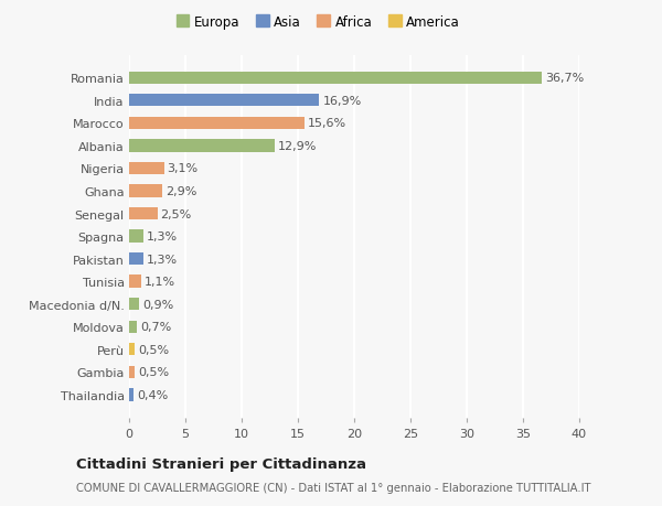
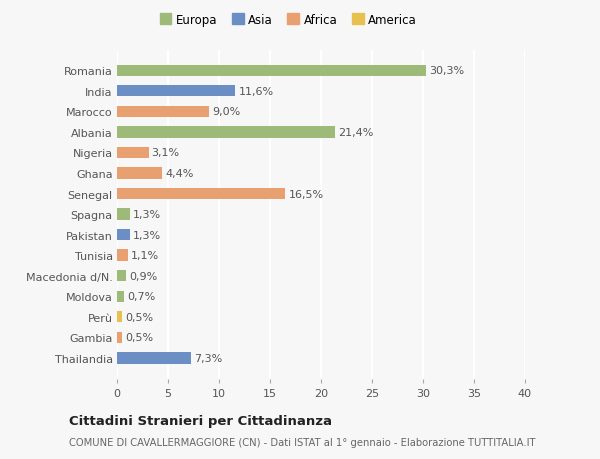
Romania: 36,7% -> 30,3%
India: 16,9% -> 11,6%
Marocco: 15,6% -> 9,0%
Albania: 12,9% -> 21,4%
Ghana: 2,9% -> 4,4%
Senegal: 2,5% -> 16,5%
Thailandia: 0,4% -> 7,3%
